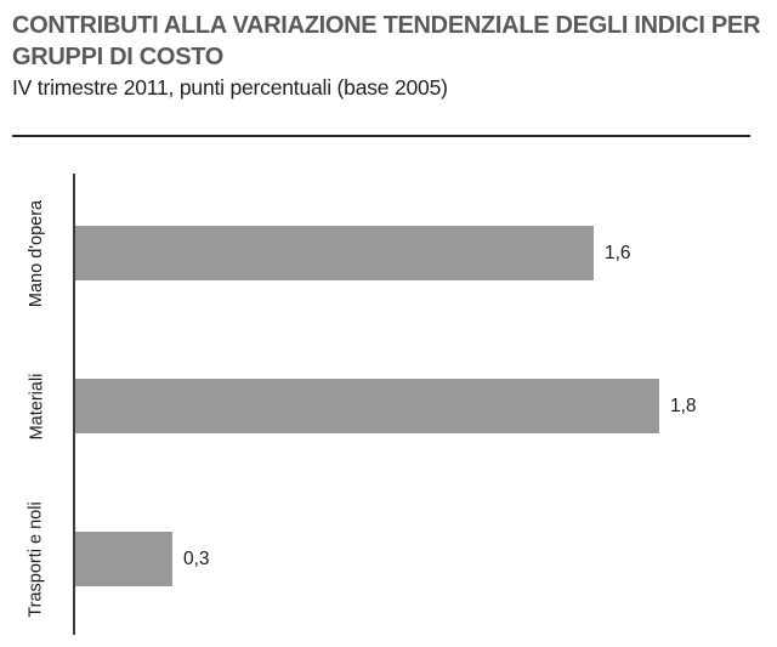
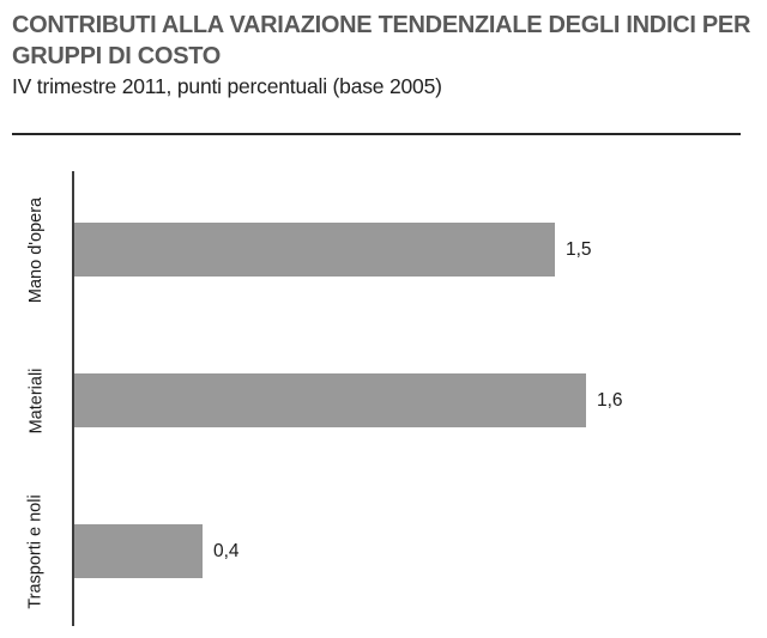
Mano d'opera: 1,6 -> 1,5
Materiali: 1,8 -> 1,6
Trasporti e noli: 0,3 -> 0,4
